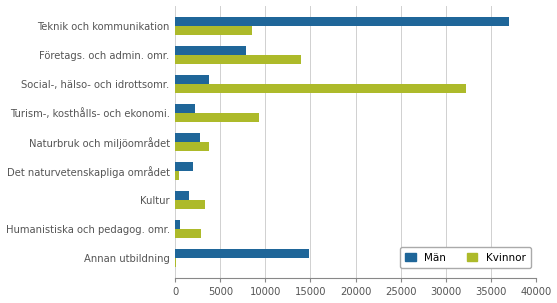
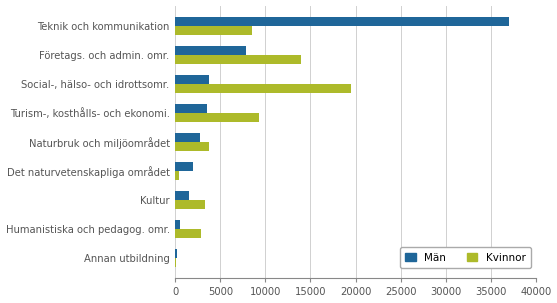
Kvinnor/Social-, hälso- och idrottsomr.: 32200 -> 19500
Män/Turism-, kosthålls- och ekonomi.: 2200 -> 3500
Män/Annan utbildning: 14800 -> 200
